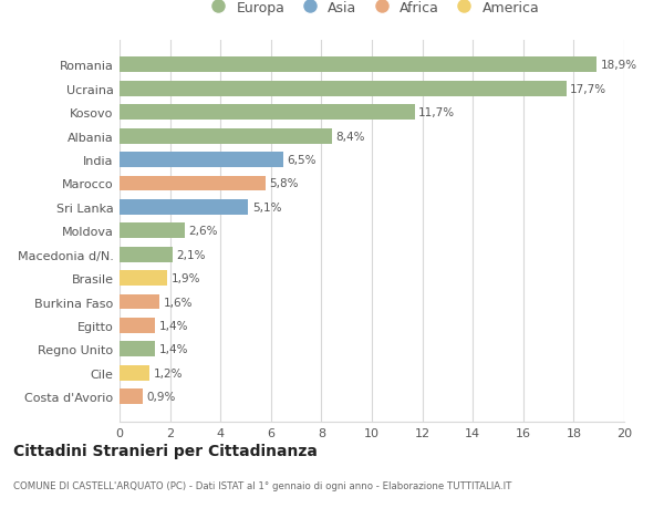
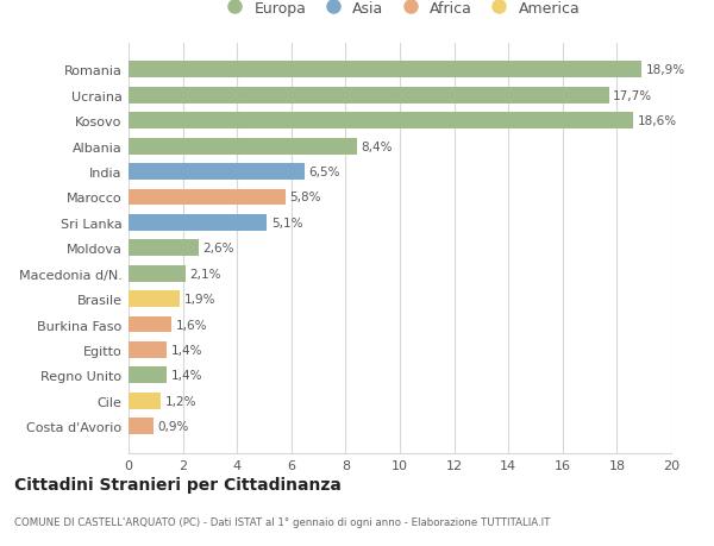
Kosovo: 11,7% -> 18,6%
